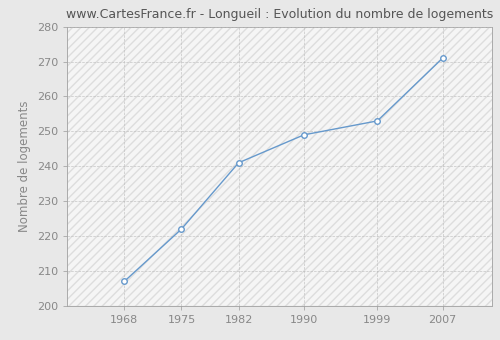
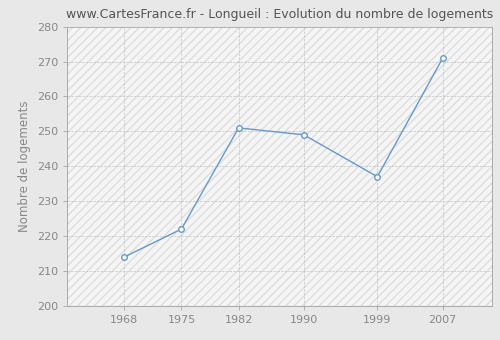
1968: 207 -> 214
1982: 241 -> 251
1999: 253 -> 237
